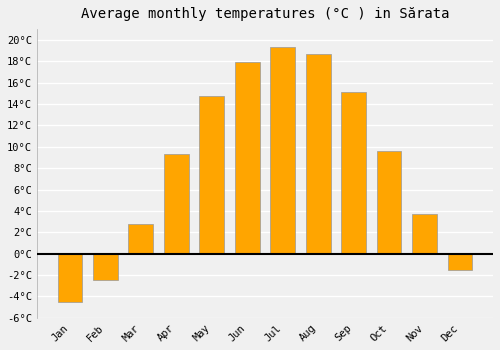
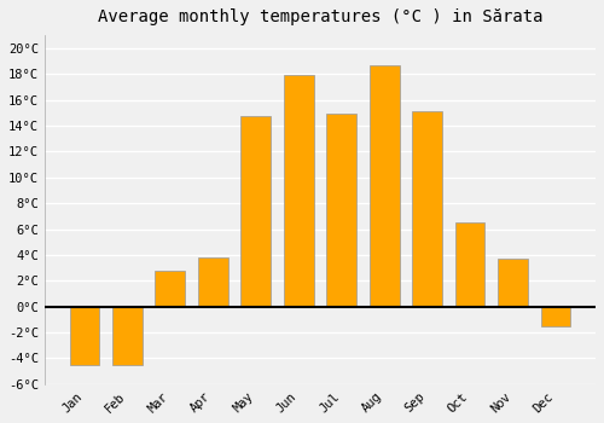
Feb: -2.5°C -> -4.5°C
Apr: 9.3°C -> 3.8°C
Jul: 19.3°C -> 14.9°C
Oct: 9.6°C -> 6.5°C
